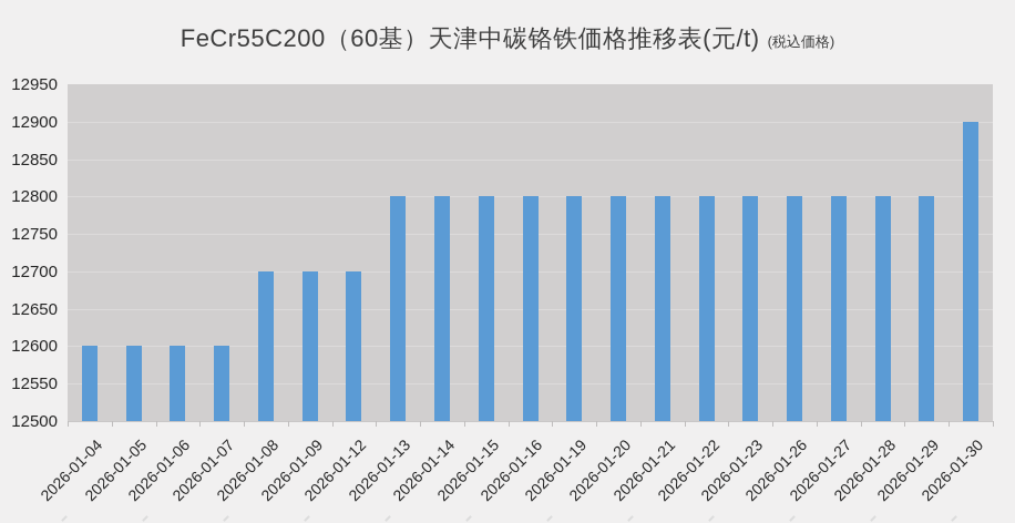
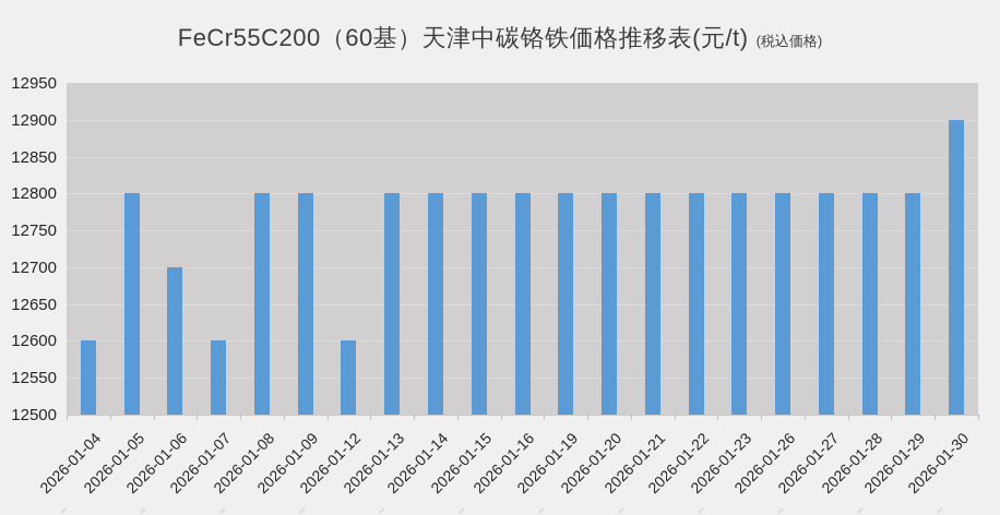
2026-01-05: 12600 -> 12800
2026-01-06: 12600 -> 12700
2026-01-08: 12700 -> 12800
2026-01-09: 12700 -> 12800
2026-01-12: 12700 -> 12600
